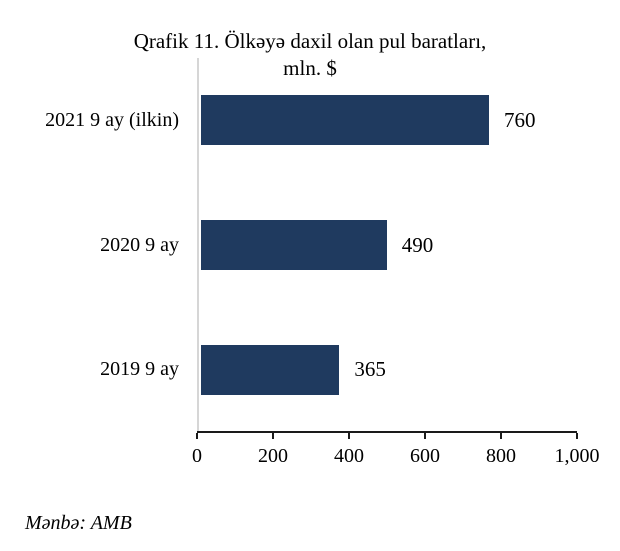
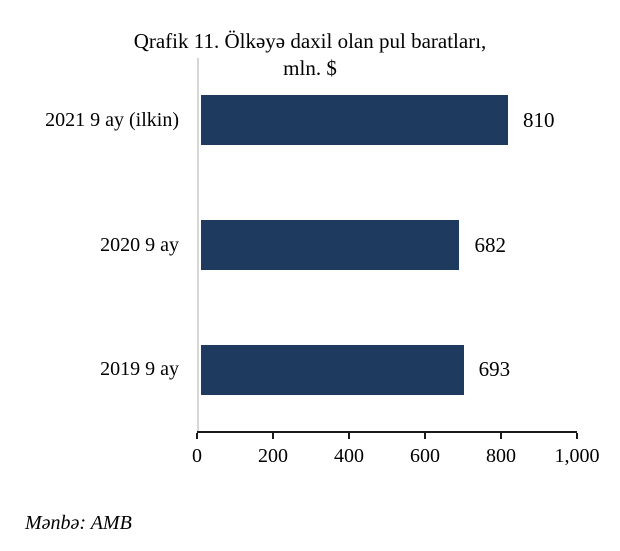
2021 9 ay (ilkin): 760 -> 810
2020 9 ay: 490 -> 682
2019 9 ay: 365 -> 693
